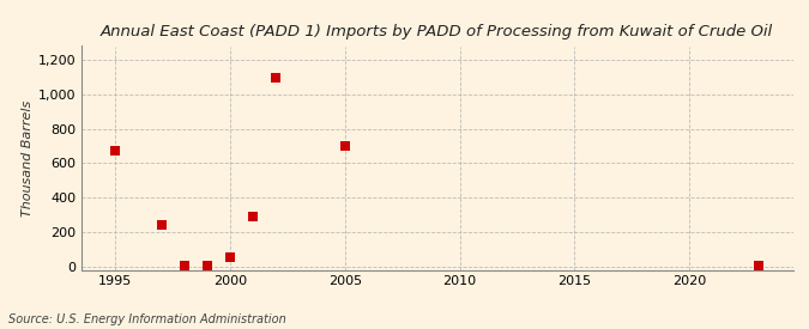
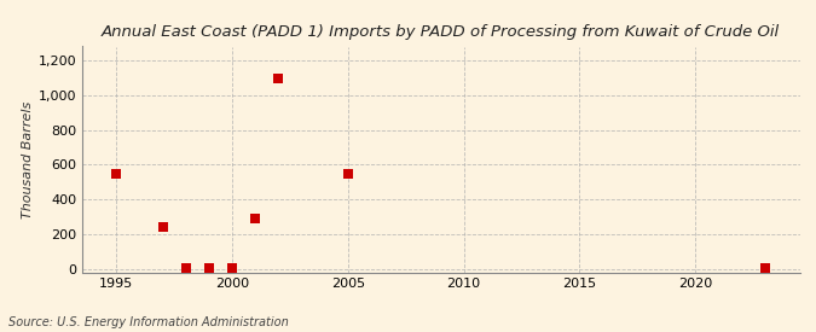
1995: 670 -> 550
2000: 50 -> 0
2005: 700 -> 540
